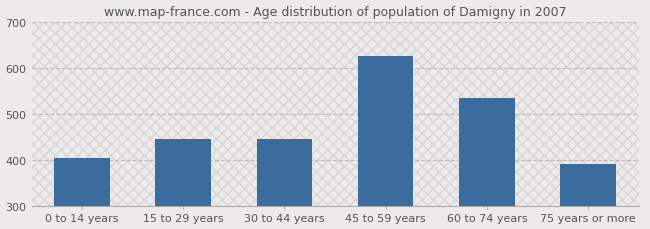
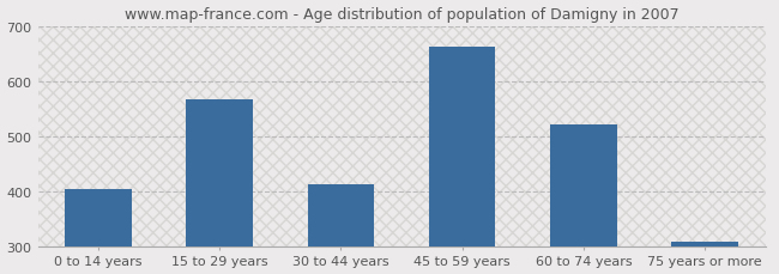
15 to 29 years: 445 -> 567
30 to 44 years: 445 -> 413
45 to 59 years: 625 -> 663
60 to 74 years: 535 -> 522
75 years or more: 390 -> 309
